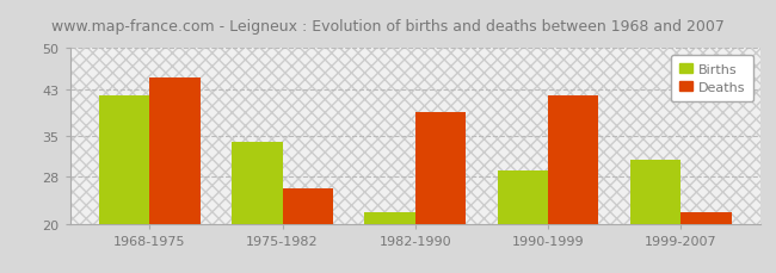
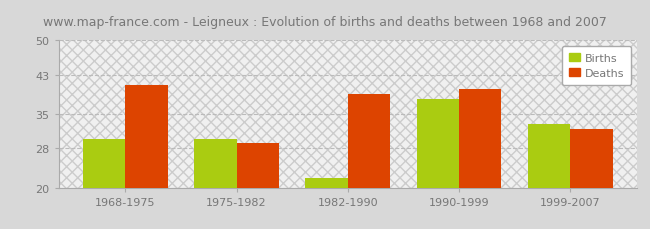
Births/1968-1975: 42 -> 30
Deaths/1968-1975: 45 -> 41
Births/1975-1982: 34 -> 30
Deaths/1975-1982: 26 -> 29
Births/1990-1999: 29 -> 38
Deaths/1990-1999: 42 -> 40
Births/1999-2007: 31 -> 33
Deaths/1999-2007: 22 -> 32
